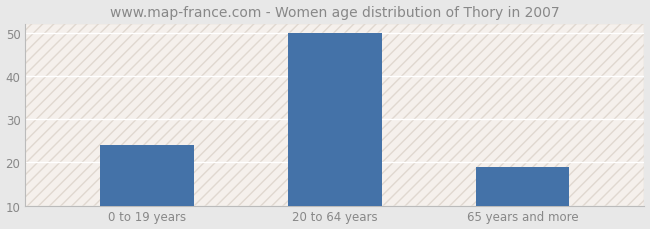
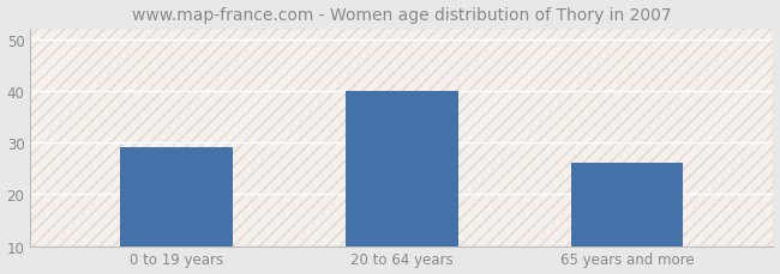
0 to 19 years: 24 -> 29
20 to 64 years: 50 -> 40
65 years and more: 19 -> 26
